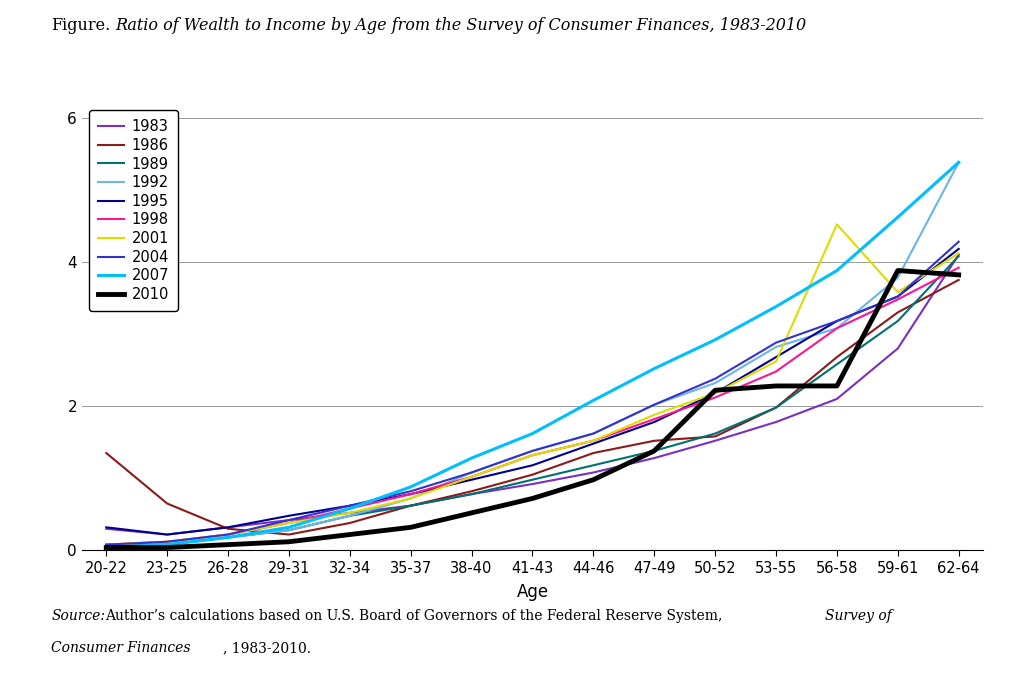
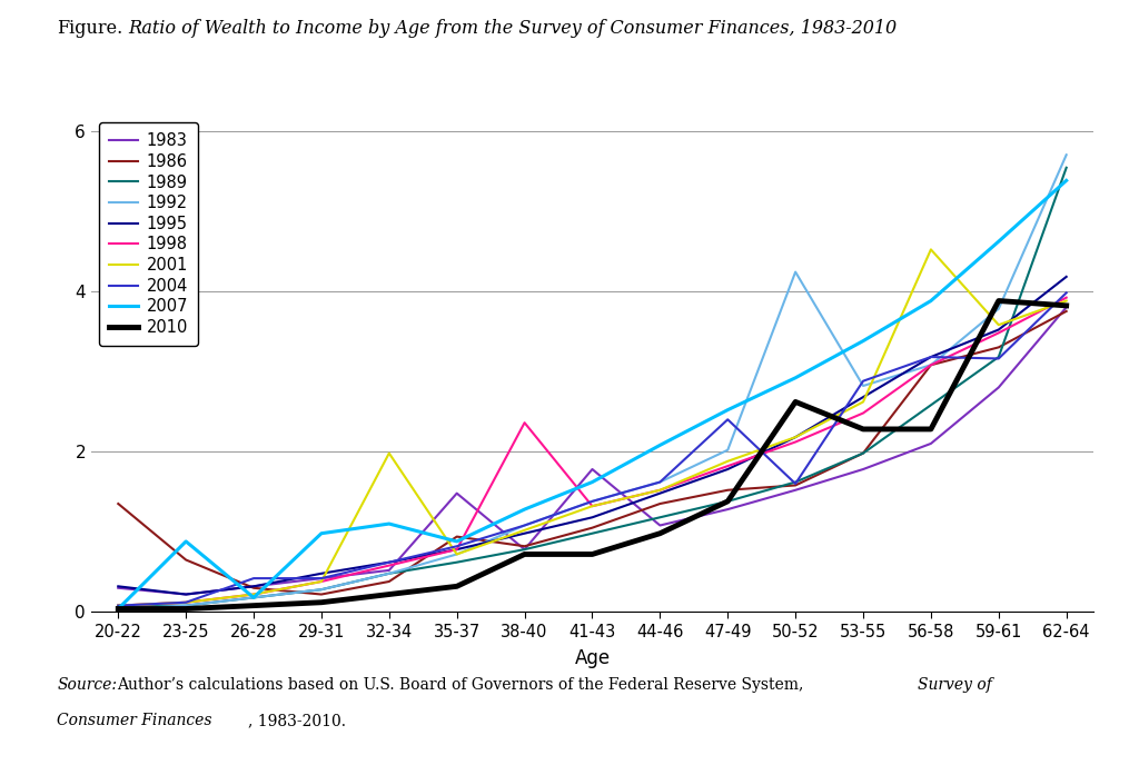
2007/23-25: 0.08 -> 0.88
2004/26-28: 0.22 -> 0.42
2007/29-31: 0.32 -> 0.98
2001/32-34: 0.52 -> 1.98
2007/32-34: 0.58 -> 1.10
1983/35-37: 0.62 -> 1.48
1986/35-37: 0.62 -> 0.94
1998/38-40: 1.02 -> 2.36
2010/38-40: 0.52 -> 0.72
1983/41-43: 0.92 -> 1.78
2004/47-49: 2.02 -> 2.40
1992/50-52: 2.32 -> 4.24
2004/50-52: 2.38 -> 1.60
2010/50-52: 2.22 -> 2.62
1986/56-58: 2.68 -> 3.08
2004/59-61: 3.52 -> 3.16
1983/62-64: 4.10 -> 3.80
1989/62-64: 4.08 -> 5.54
1992/62-64: 5.38 -> 5.70
2001/62-64: 4.12 -> 3.88
2004/62-64: 4.28 -> 3.98
